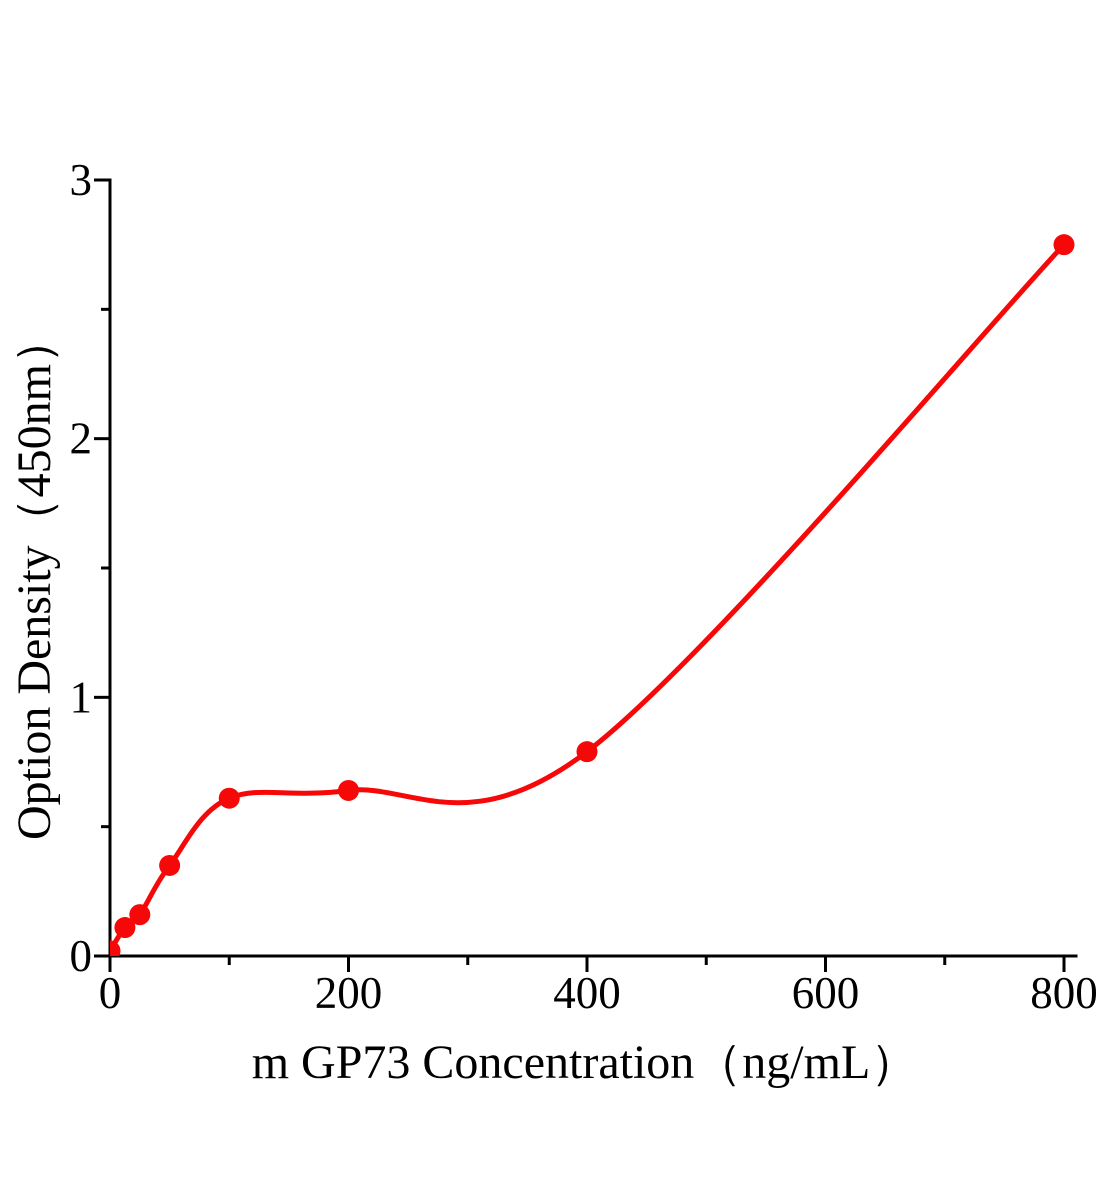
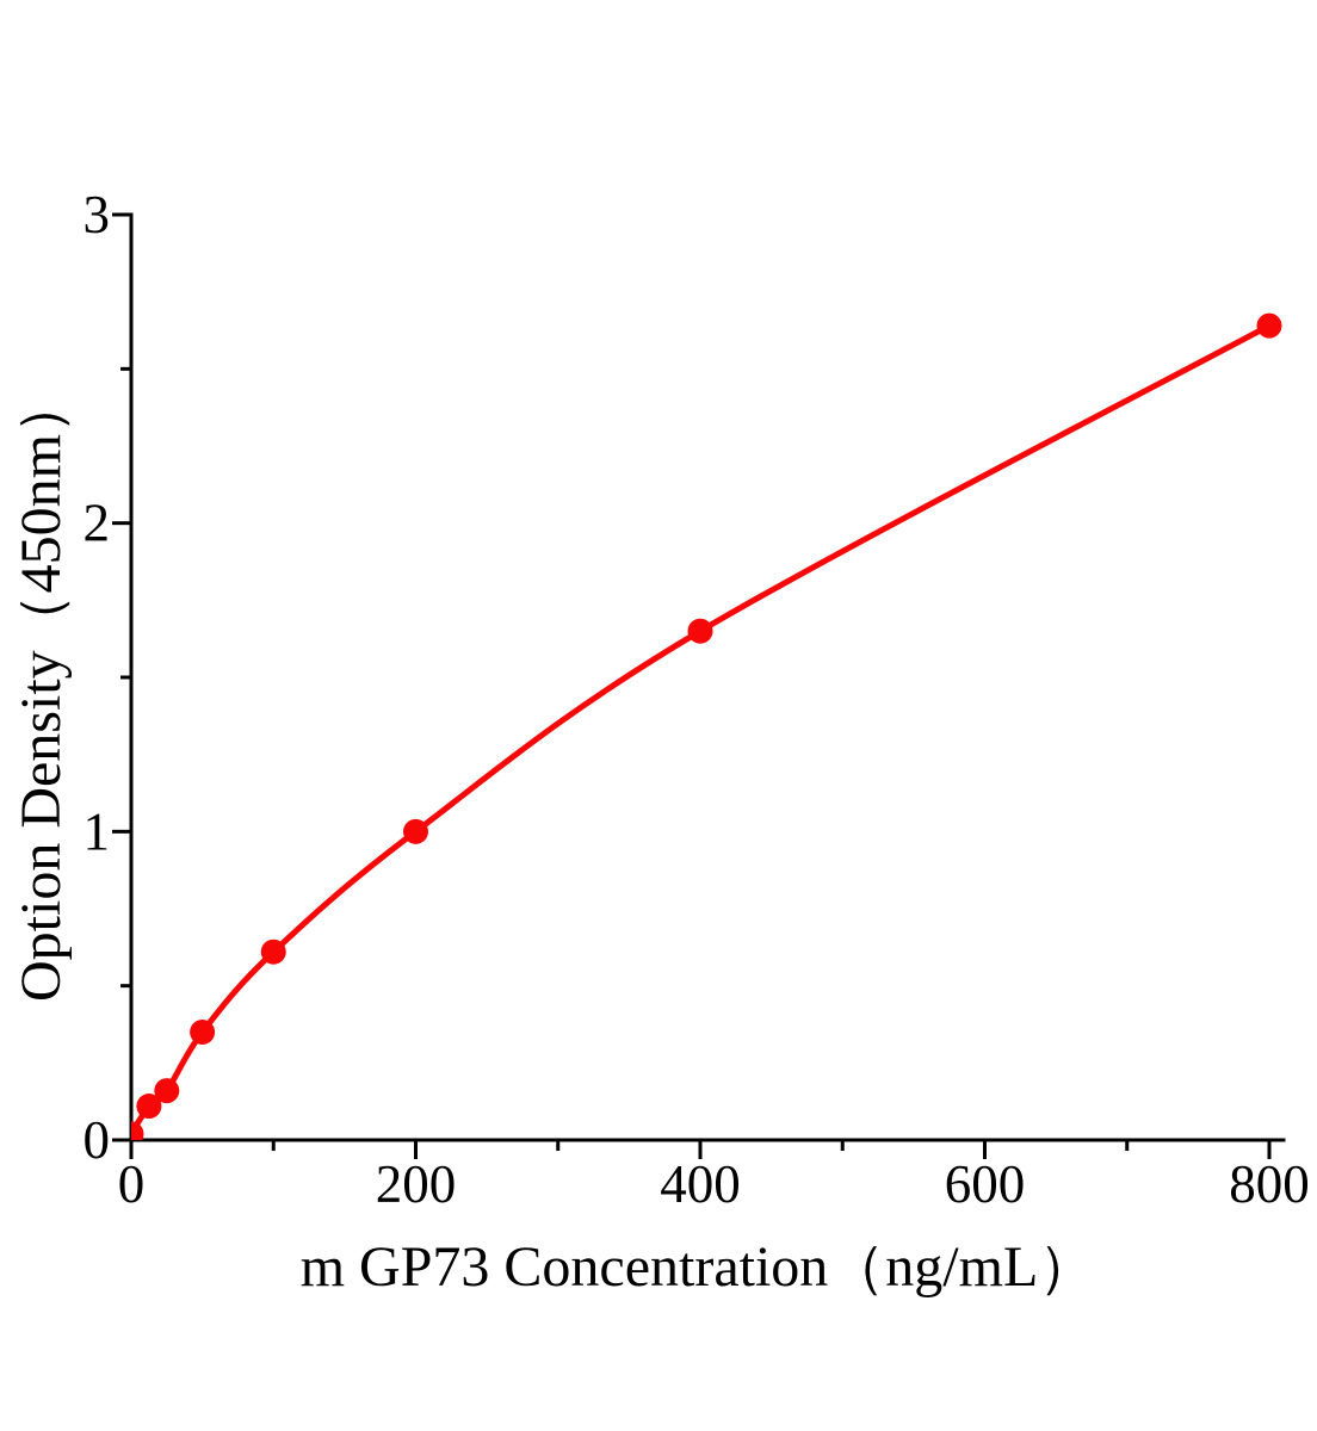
200: 0.64 -> 1.00
400: 0.79 -> 1.65
800: 2.75 -> 2.64
